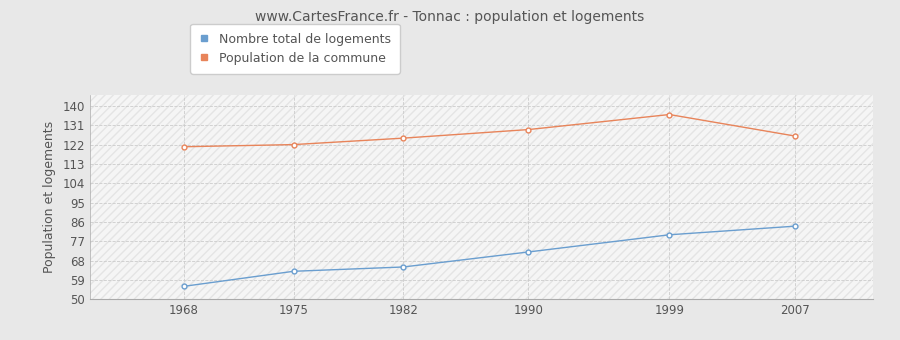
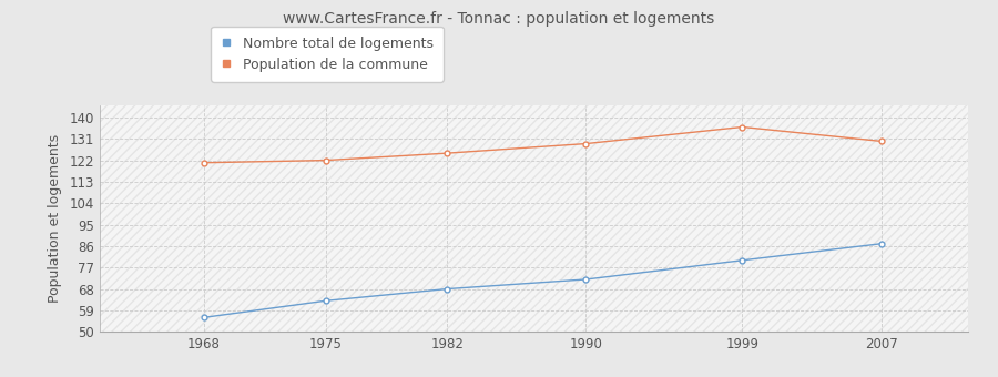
Nombre total de logements/1982: 65 -> 68
Nombre total de logements/2007: 84 -> 87
Population de la commune/2007: 126 -> 130
